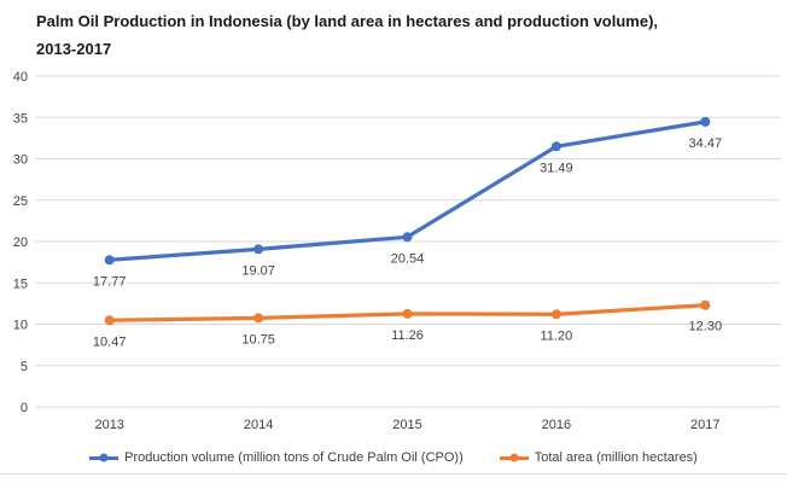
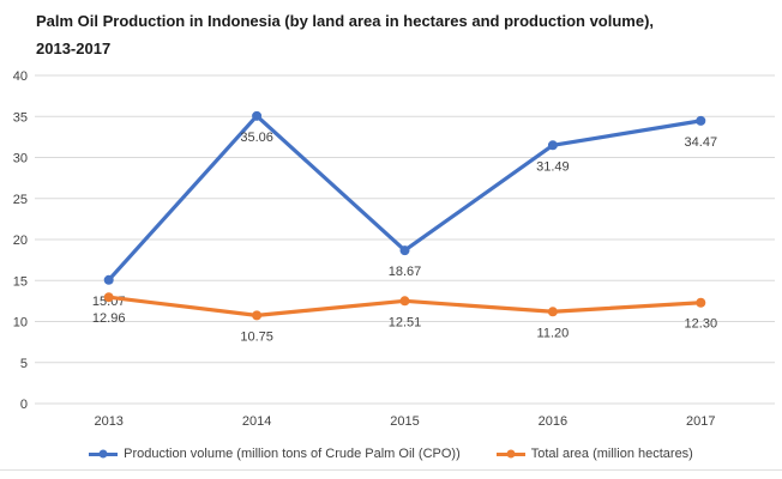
Production volume (million tons of Crude Palm Oil (CPO))/2013: 17.77 -> 15.07
Total area (million hectares)/2013: 10.47 -> 12.96
Production volume (million tons of Crude Palm Oil (CPO))/2014: 19.07 -> 35.06
Production volume (million tons of Crude Palm Oil (CPO))/2015: 20.54 -> 18.67
Total area (million hectares)/2015: 11.26 -> 12.51
